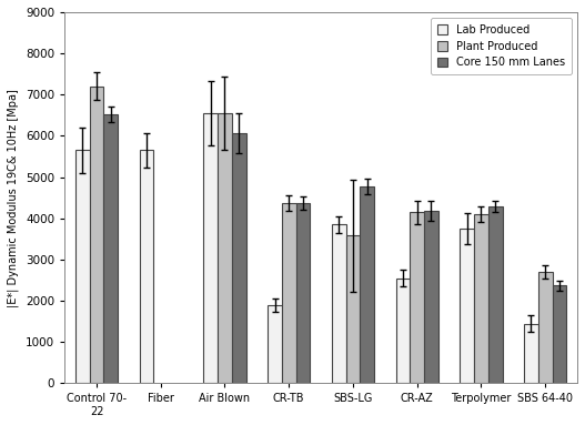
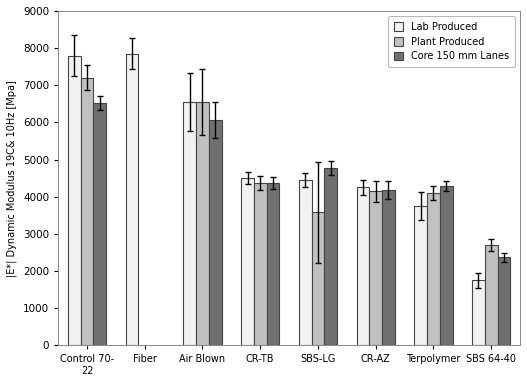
Lab Produced/Control 70- 22: 5650 -> 7800
Lab Produced/Fiber: 5650 -> 7850
Lab Produced/CR-TB: 1900 -> 4500
Lab Produced/SBS-LG: 3850 -> 4450
Lab Produced/CR-AZ: 2550 -> 4250
Lab Produced/SBS 64-40: 1450 -> 1750
